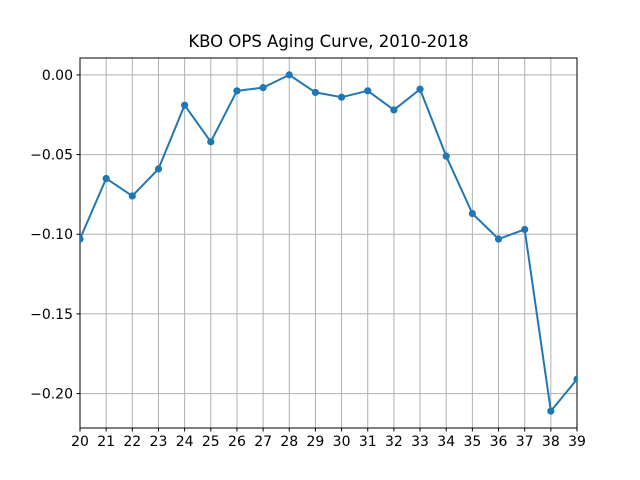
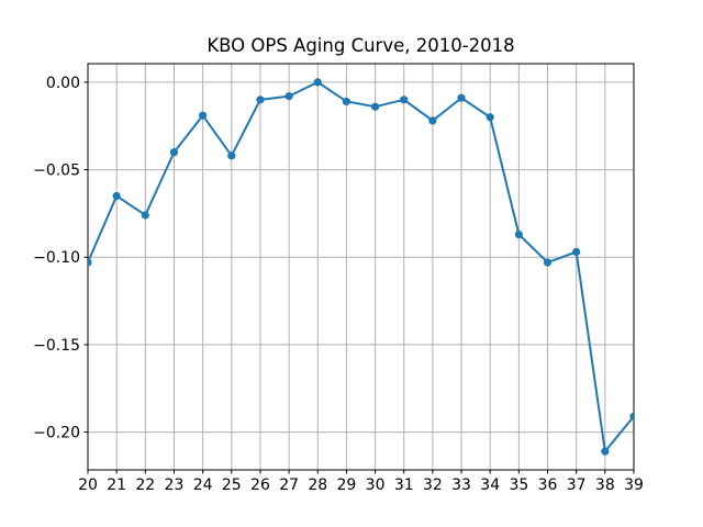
23: -0.059 -> -0.040
34: -0.051 -> -0.020
